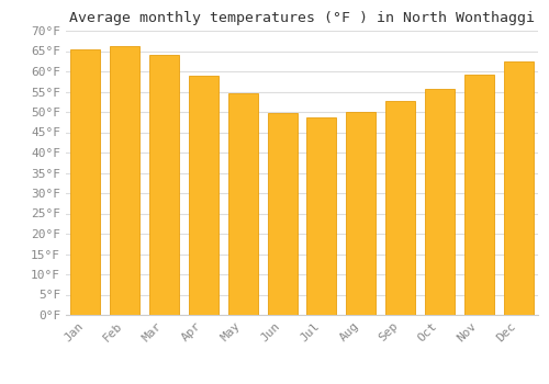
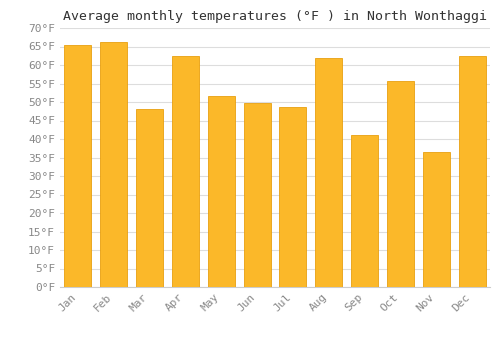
Mar: 64.0°F -> 48.0°F
Apr: 59.0°F -> 62.5°F
May: 54.5°F -> 51.5°F
Aug: 50.0°F -> 62.0°F
Sep: 52.8°F -> 41.0°F
Nov: 59.2°F -> 36.5°F
